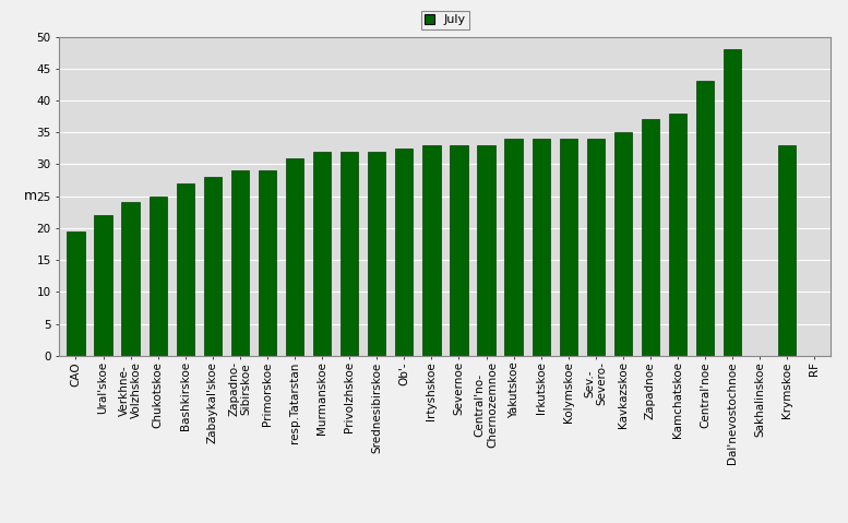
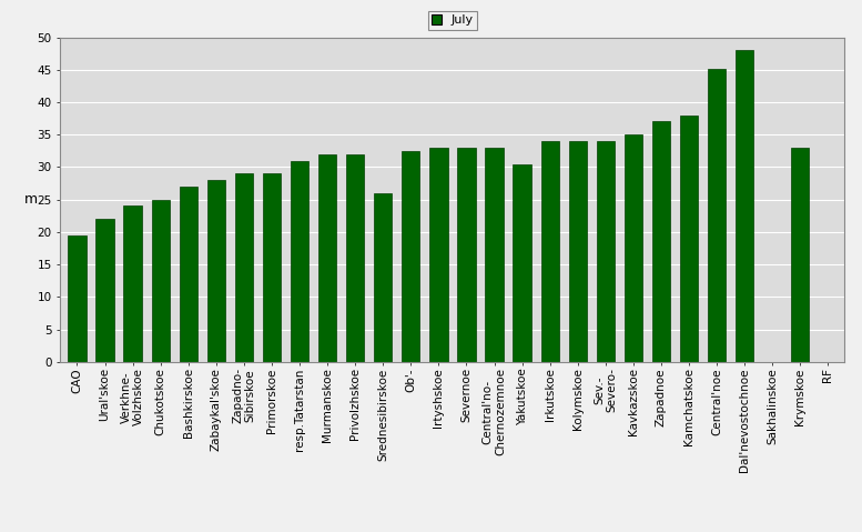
Srednesibirskoe: 32.0 -> 26.0
Yakutskoe: 34.0 -> 30.4
Central'noe: 43.0 -> 45.2
